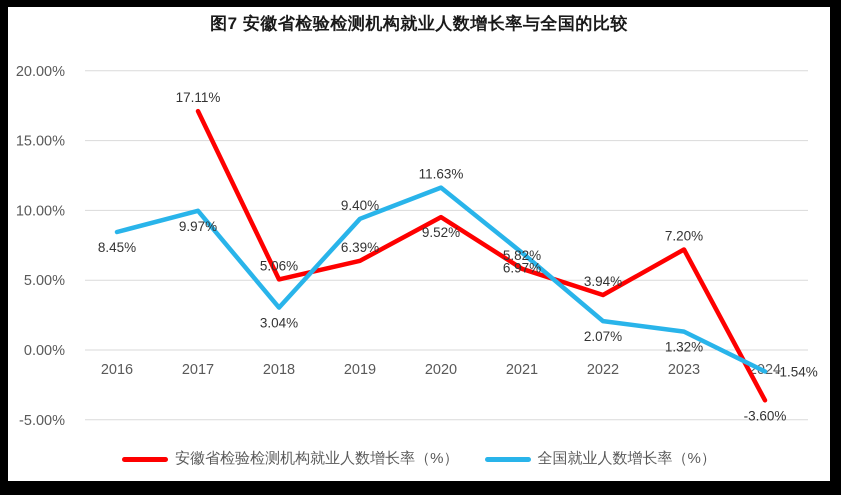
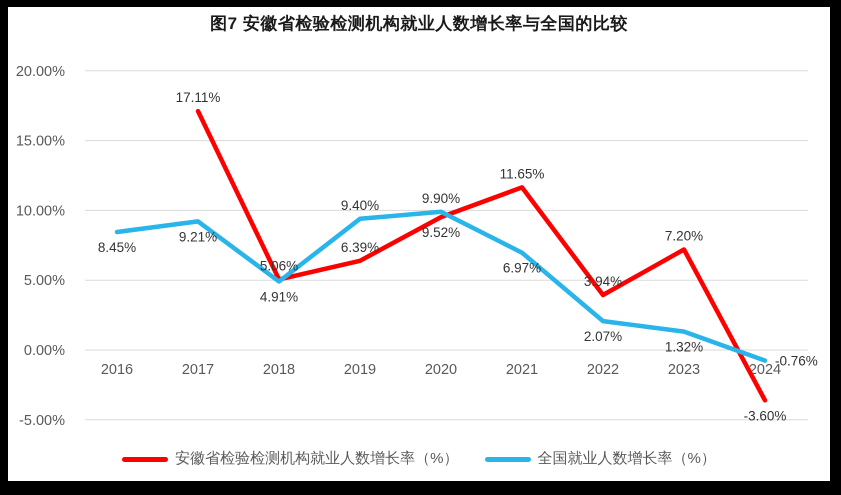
全国就业人数增长率（%）/2017: 9.97% -> 9.21%
全国就业人数增长率（%）/2018: 3.04% -> 4.91%
全国就业人数增长率（%）/2020: 11.63% -> 9.90%
安徽省检验检测机构就业人数增长率（%）/2021: 5.82% -> 11.65%
全国就业人数增长率（%）/2024: -1.54% -> -0.76%
